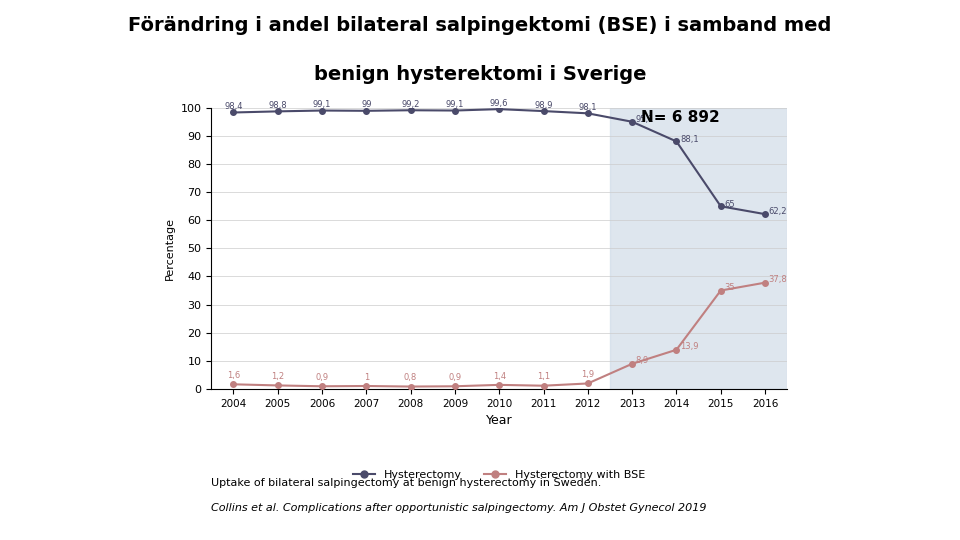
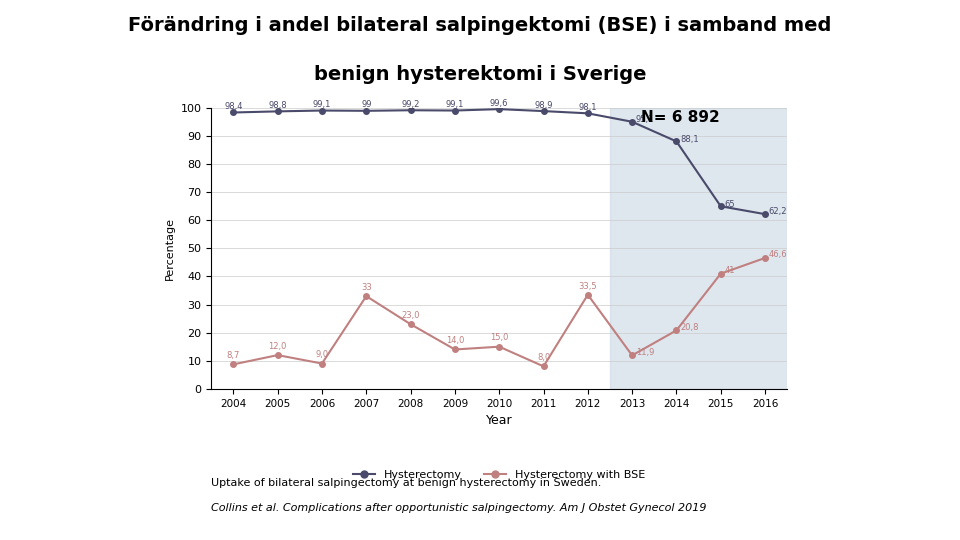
Hysterectomy with BSE/2004: 1,6 -> 8,7
Hysterectomy with BSE/2005: 1,2 -> 12,0
Hysterectomy with BSE/2006: 0,9 -> 9,0
Hysterectomy with BSE/2007: 1 -> 33
Hysterectomy with BSE/2008: 0,8 -> 23,0
Hysterectomy with BSE/2009: 0,9 -> 14,0
Hysterectomy with BSE/2010: 1,4 -> 15,0
Hysterectomy with BSE/2011: 1,1 -> 8,0
Hysterectomy with BSE/2012: 1,9 -> 33,5
Hysterectomy with BSE/2013: 8,9 -> 11,9
Hysterectomy with BSE/2014: 13,9 -> 20,8
Hysterectomy with BSE/2015: 35 -> 41
Hysterectomy with BSE/2016: 37,8 -> 46,6
